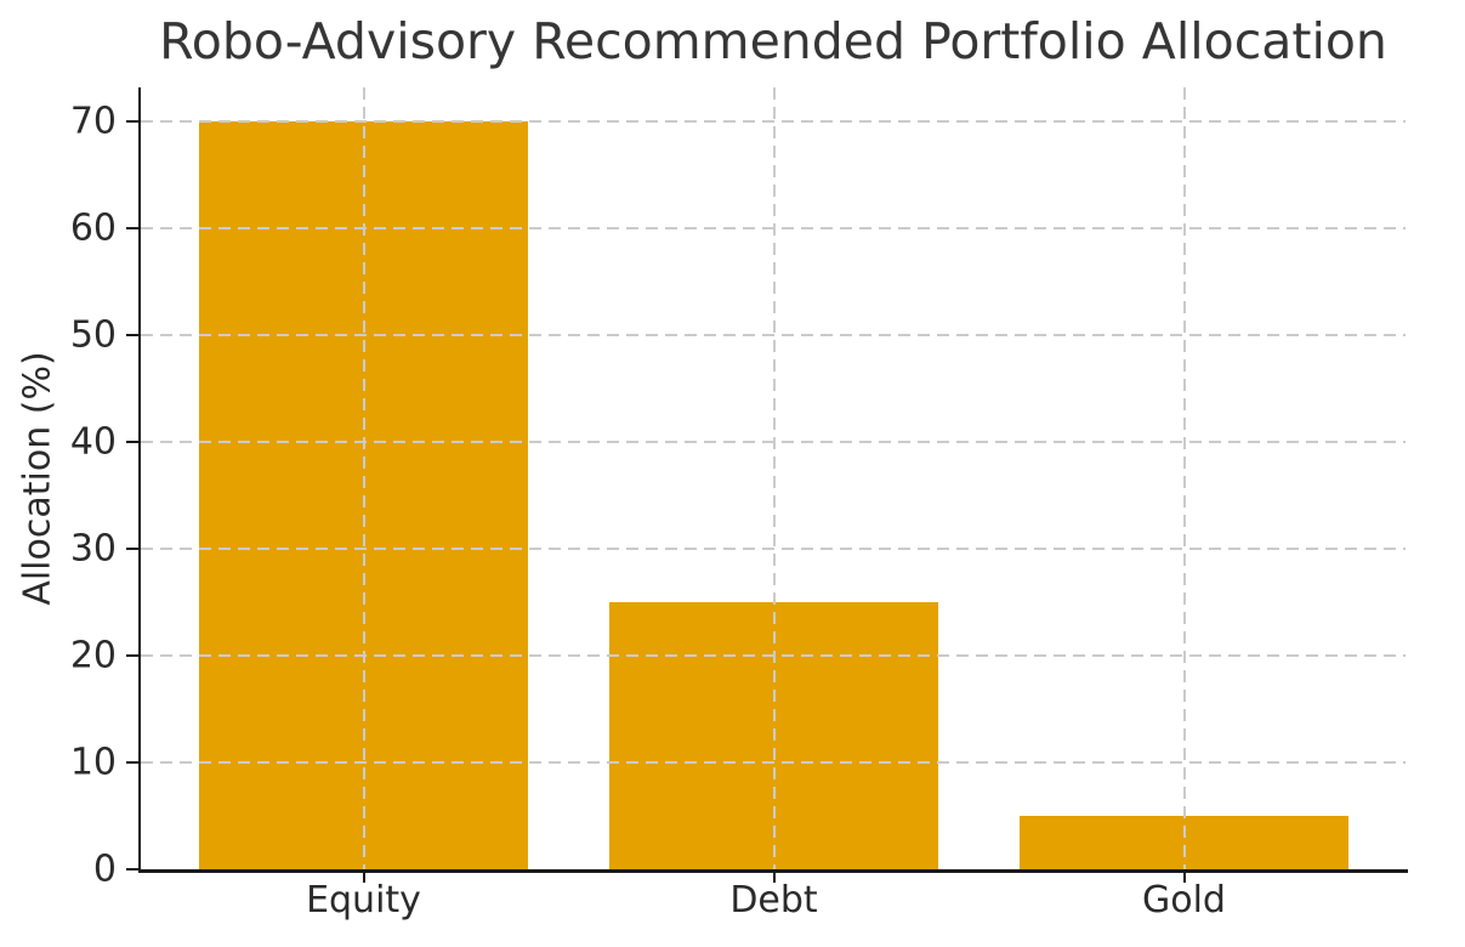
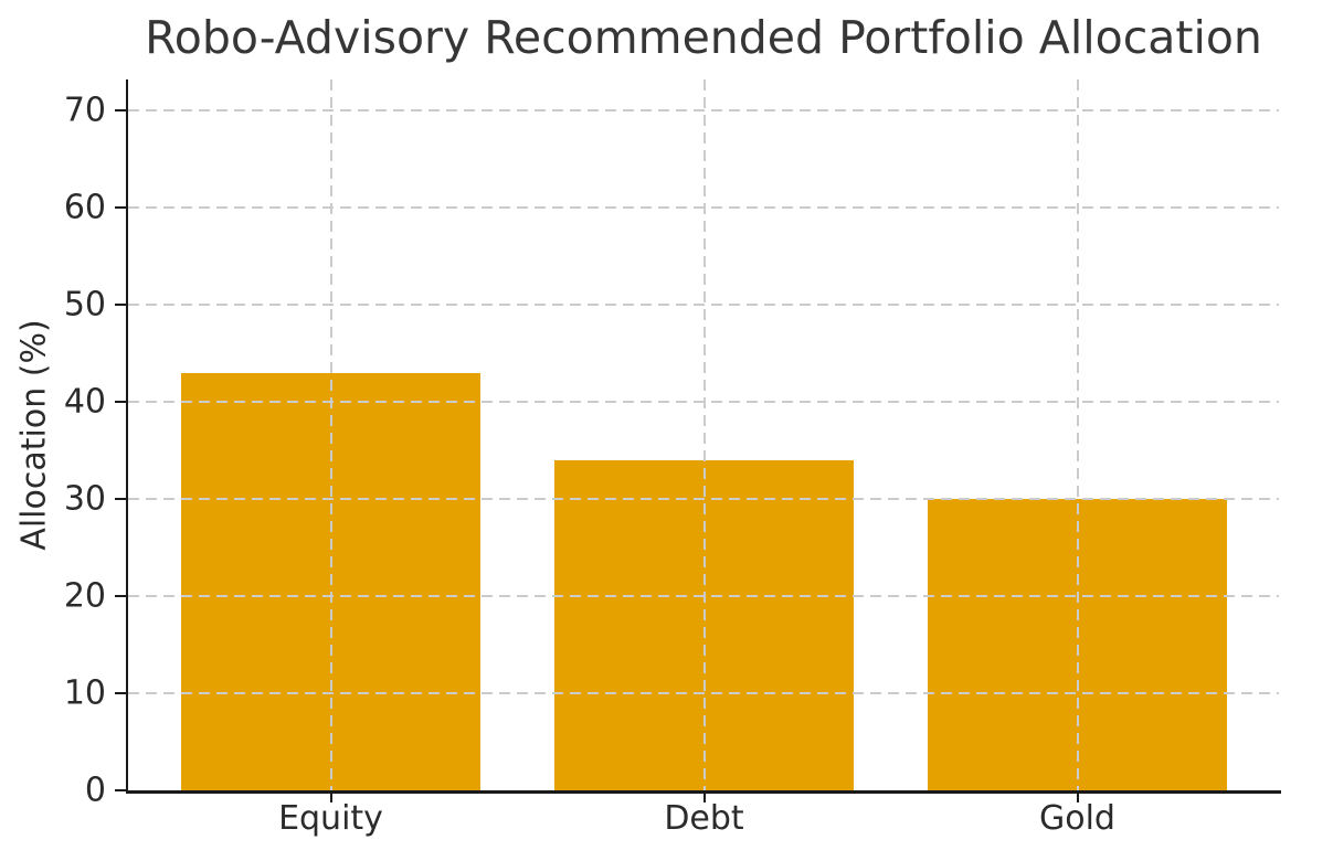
Equity: 70 -> 43
Debt: 25 -> 34
Gold: 5 -> 30
